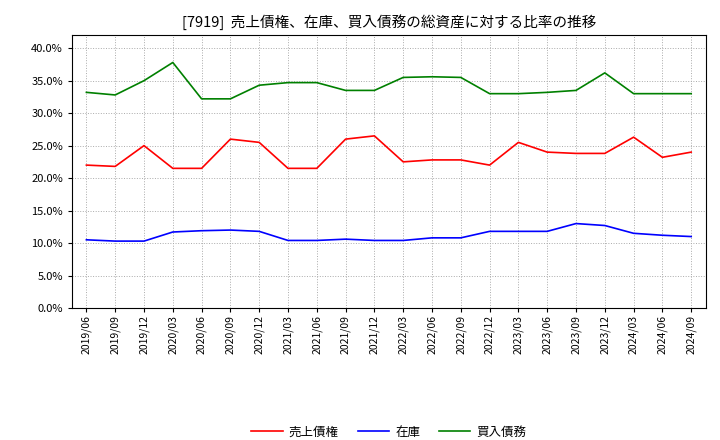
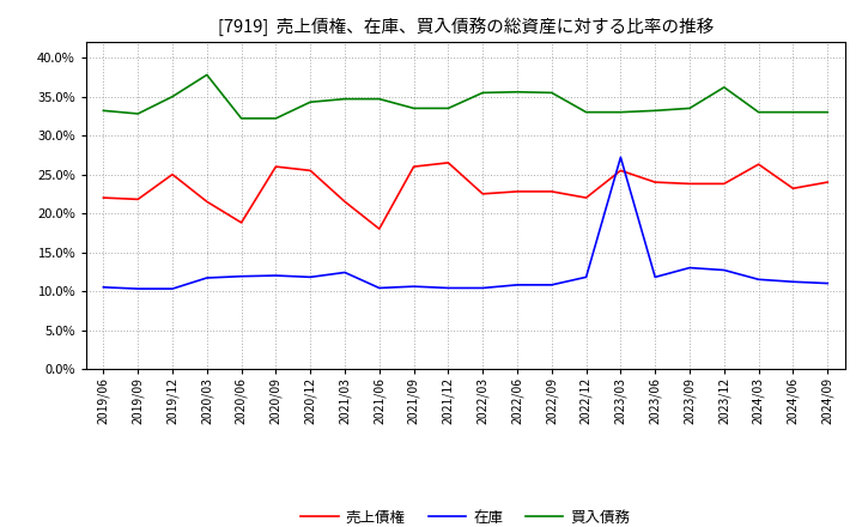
売上債権/2020/06: 21.5% -> 18.8%
在庫/2021/03: 10.4% -> 12.4%
売上債権/2021/06: 21.5% -> 18.0%
在庫/2023/03: 11.8% -> 27.2%
